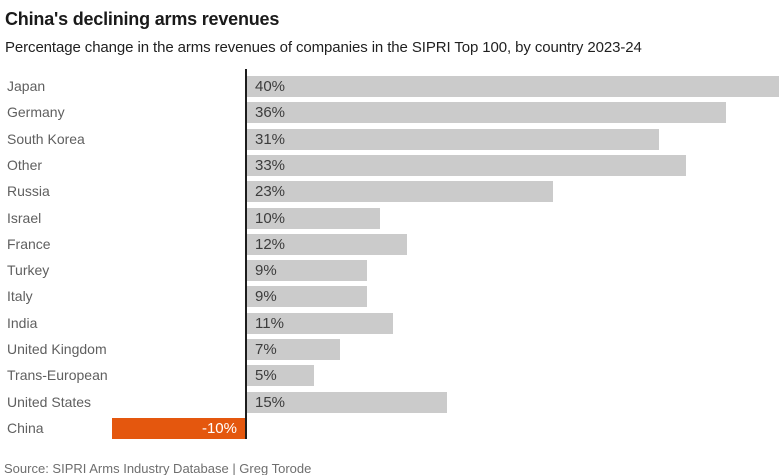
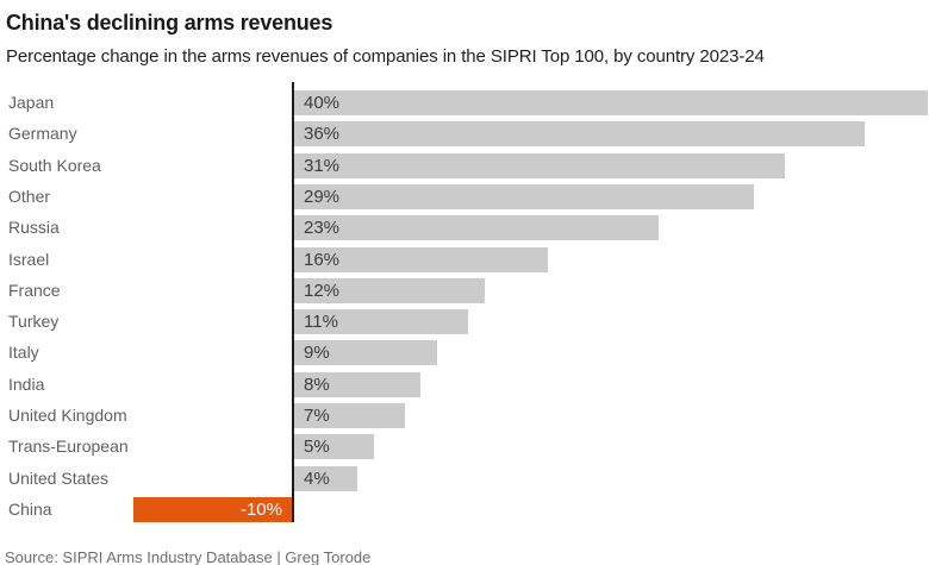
Other: 33% -> 29%
Israel: 10% -> 16%
Turkey: 9% -> 11%
India: 11% -> 8%
United States: 15% -> 4%
